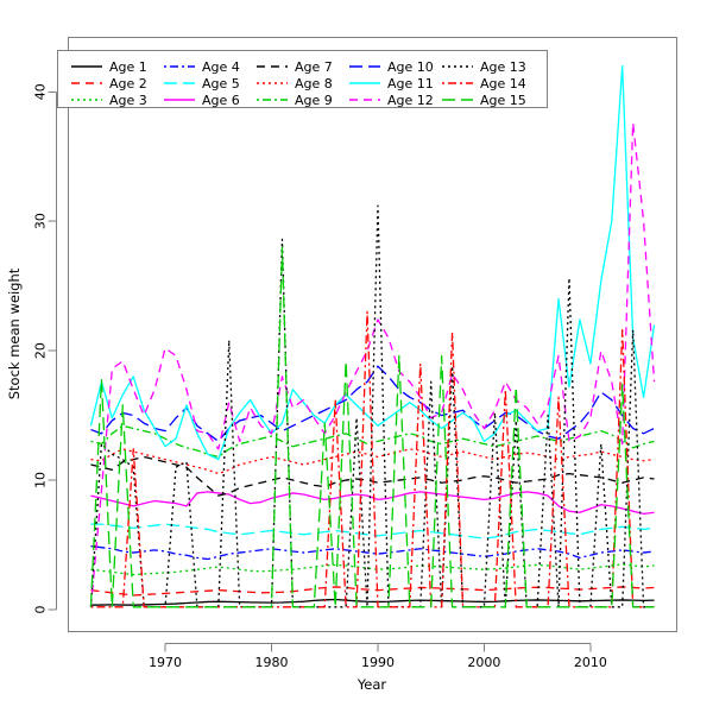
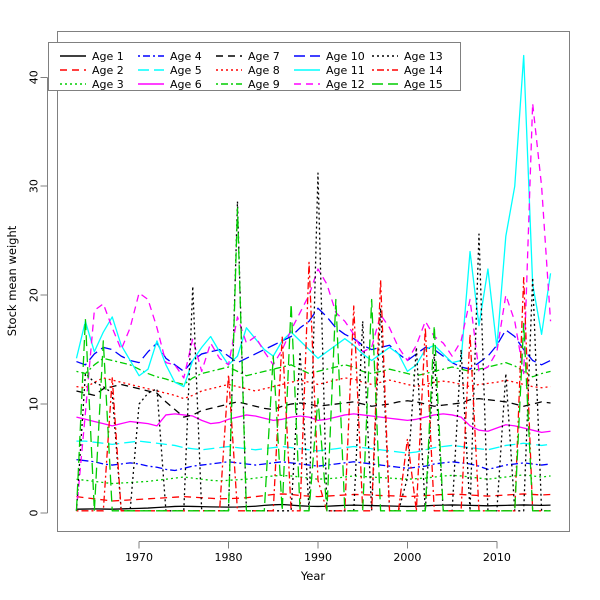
Age 13/1970: 0.2 -> 10.0
Age 14/1980: 0.2 -> 12.7
Age 14/1990: 0.2 -> 3.0
Age 15/1990: 0.2 -> 10.5
Age 13/2000: 0.2 -> 3.2
Age 14/2000: 0.2 -> 6.8
Age 11/2010: 19.0 -> 15.2
